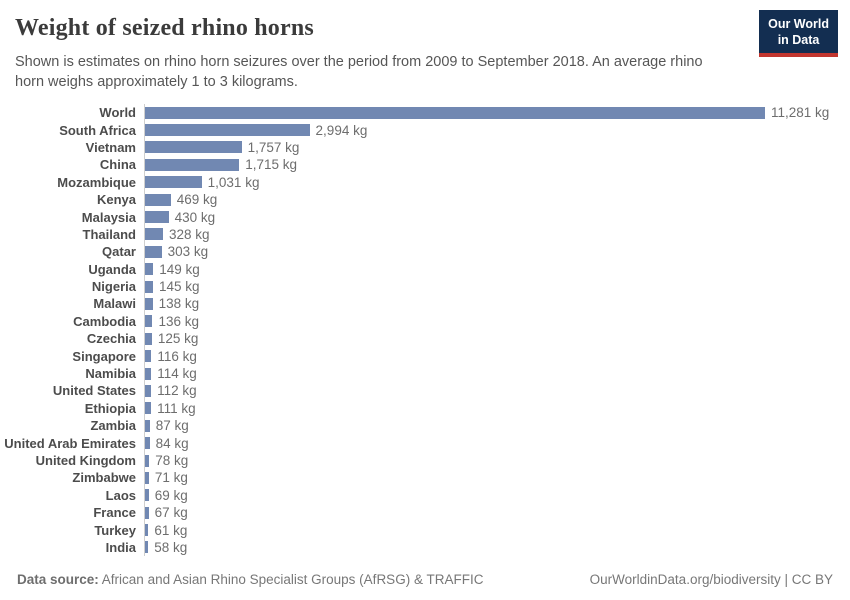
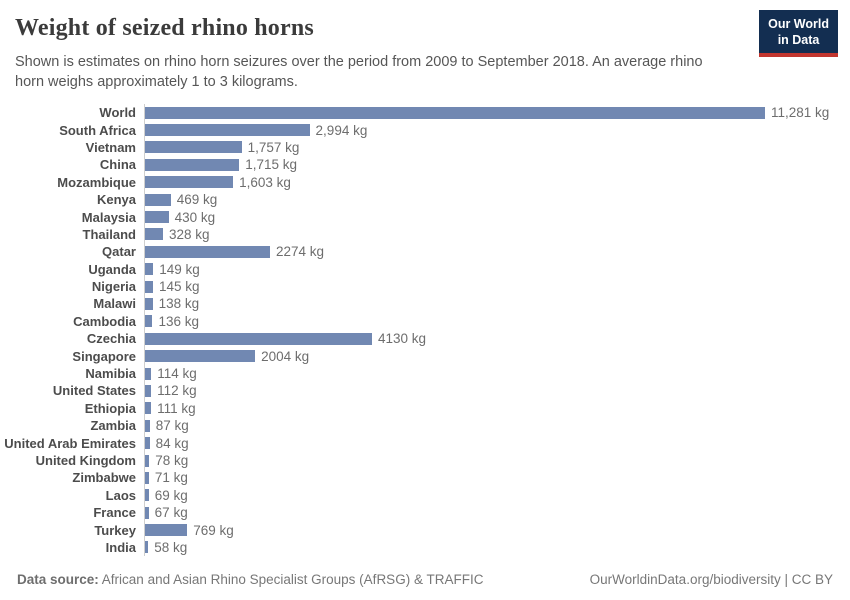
Mozambique: 1,031 -> 1,603
Qatar: 303 -> 2274
Czechia: 125 -> 4130
Singapore: 116 -> 2004
Turkey: 61 -> 769
